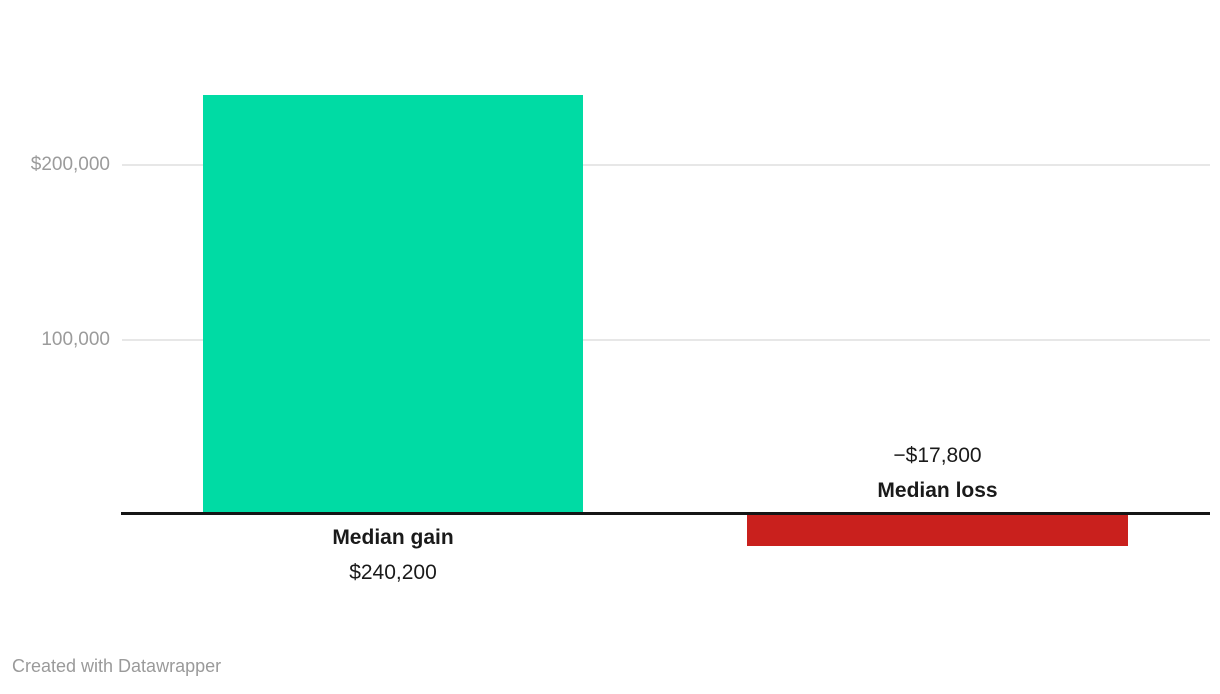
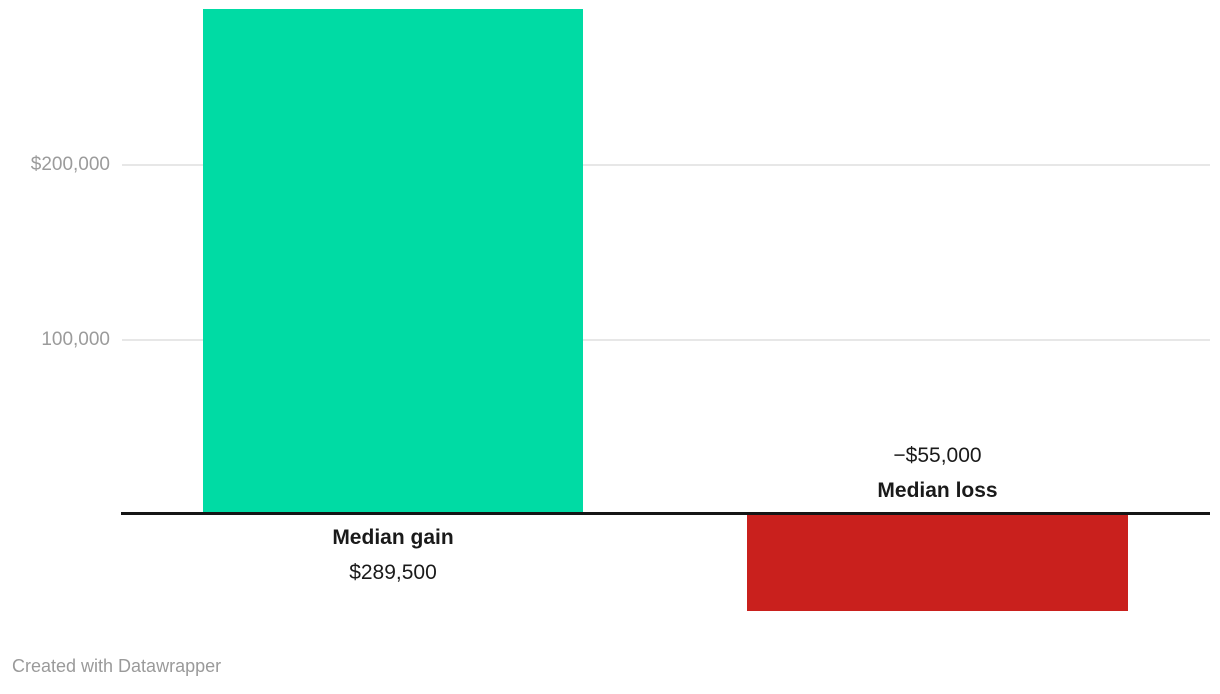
Median gain: $240,200 -> $289,500
Median loss: −$17,800 -> −$55,000
